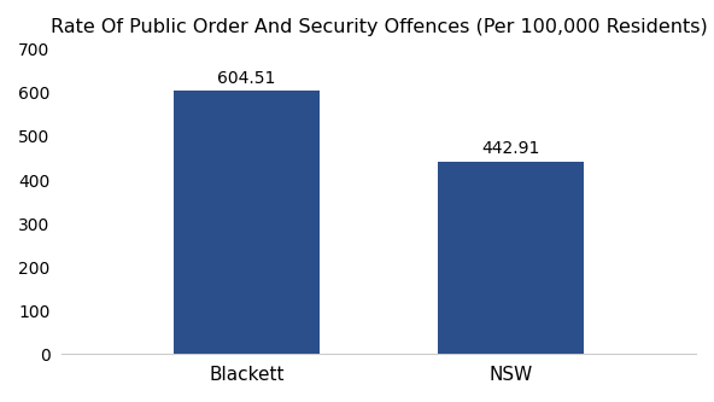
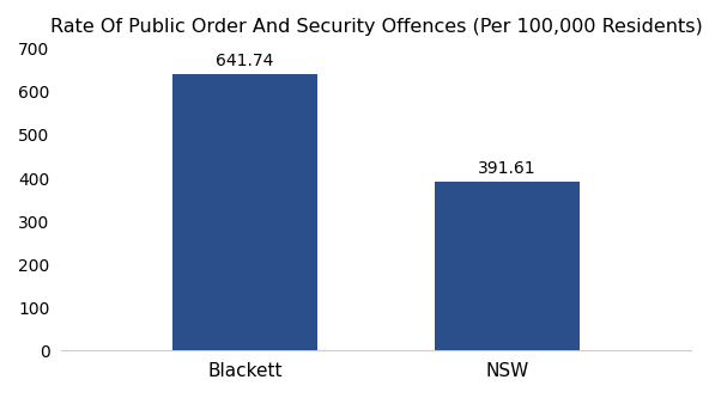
Blackett: 604.51 -> 641.74
NSW: 442.91 -> 391.61
